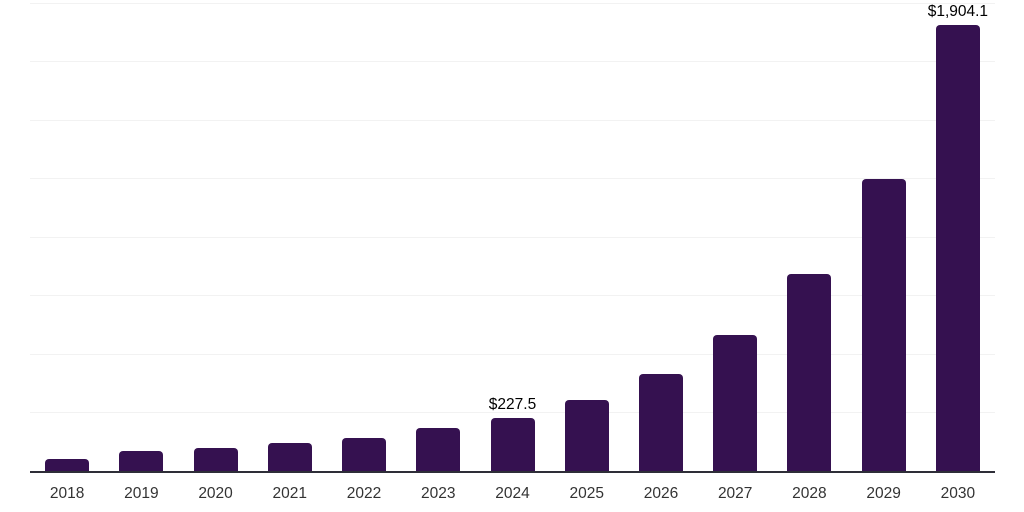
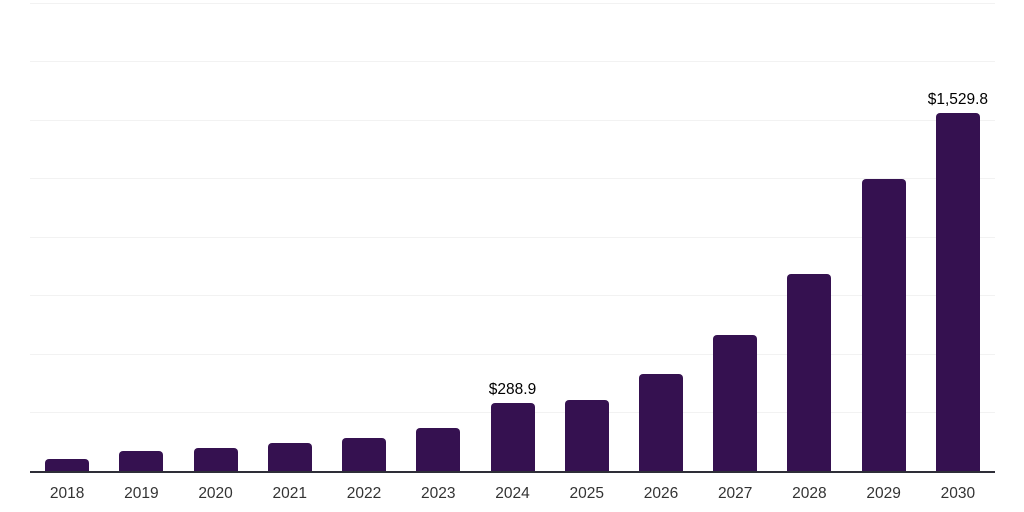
2024: $227.5 -> $288.9
2030: $1,904.1 -> $1,529.8
